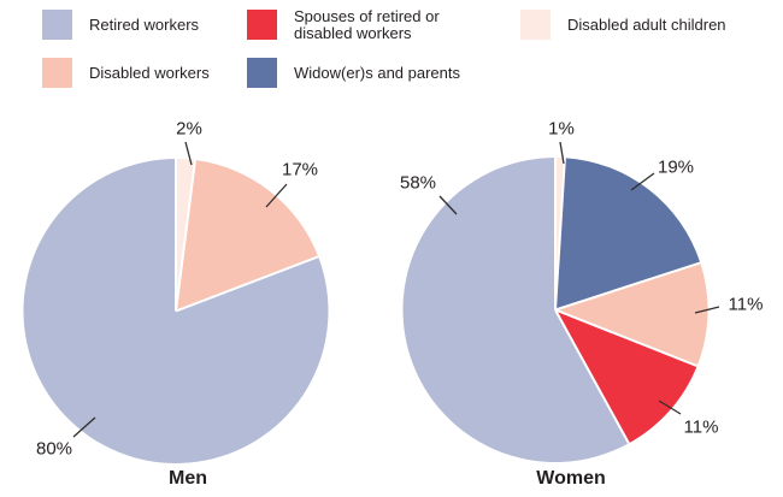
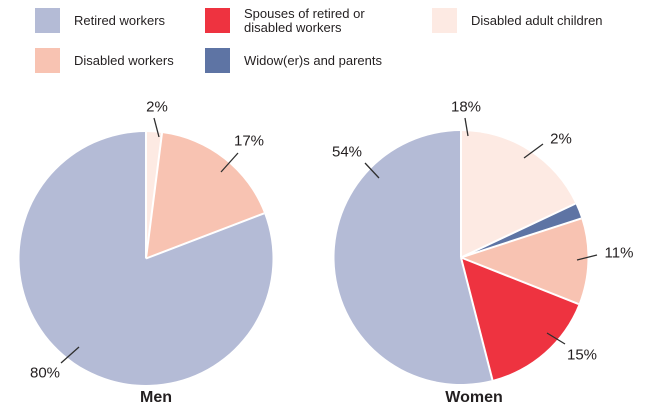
Women/Disabled adult children: 1% -> 18%
Women/Widow(er)s and parents: 19% -> 2%
Women/Spouses of retired or disabled workers: 11% -> 15%
Women/Retired workers: 58% -> 54%
